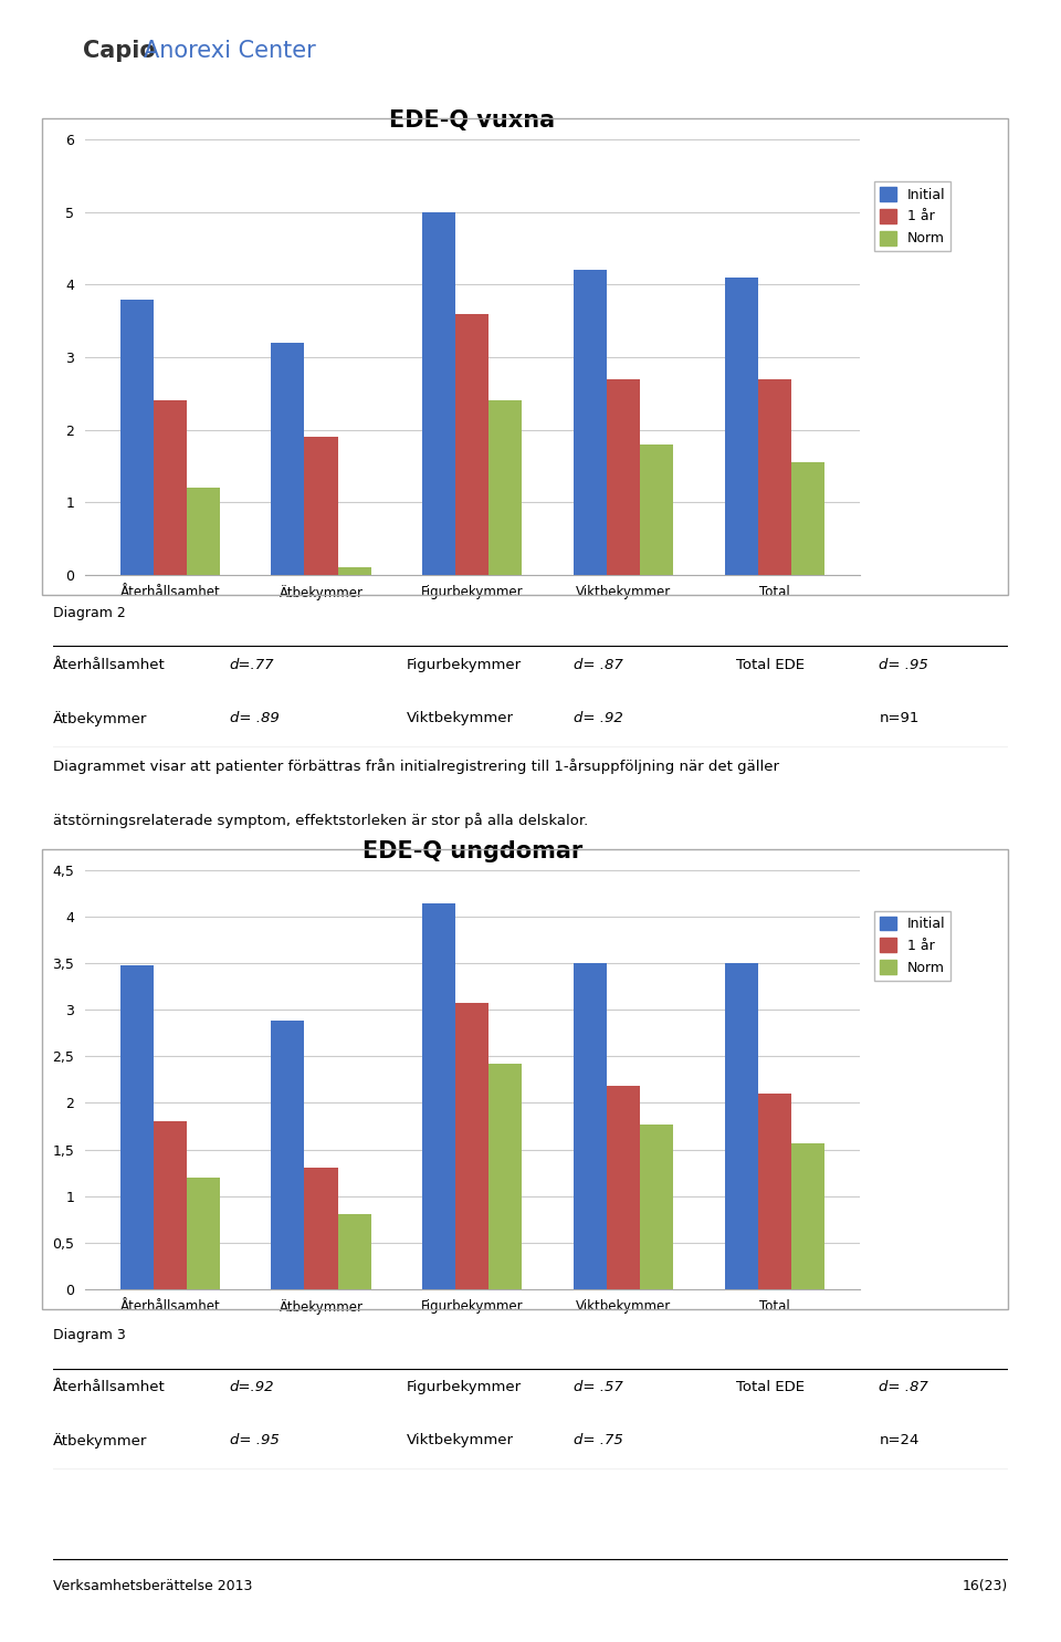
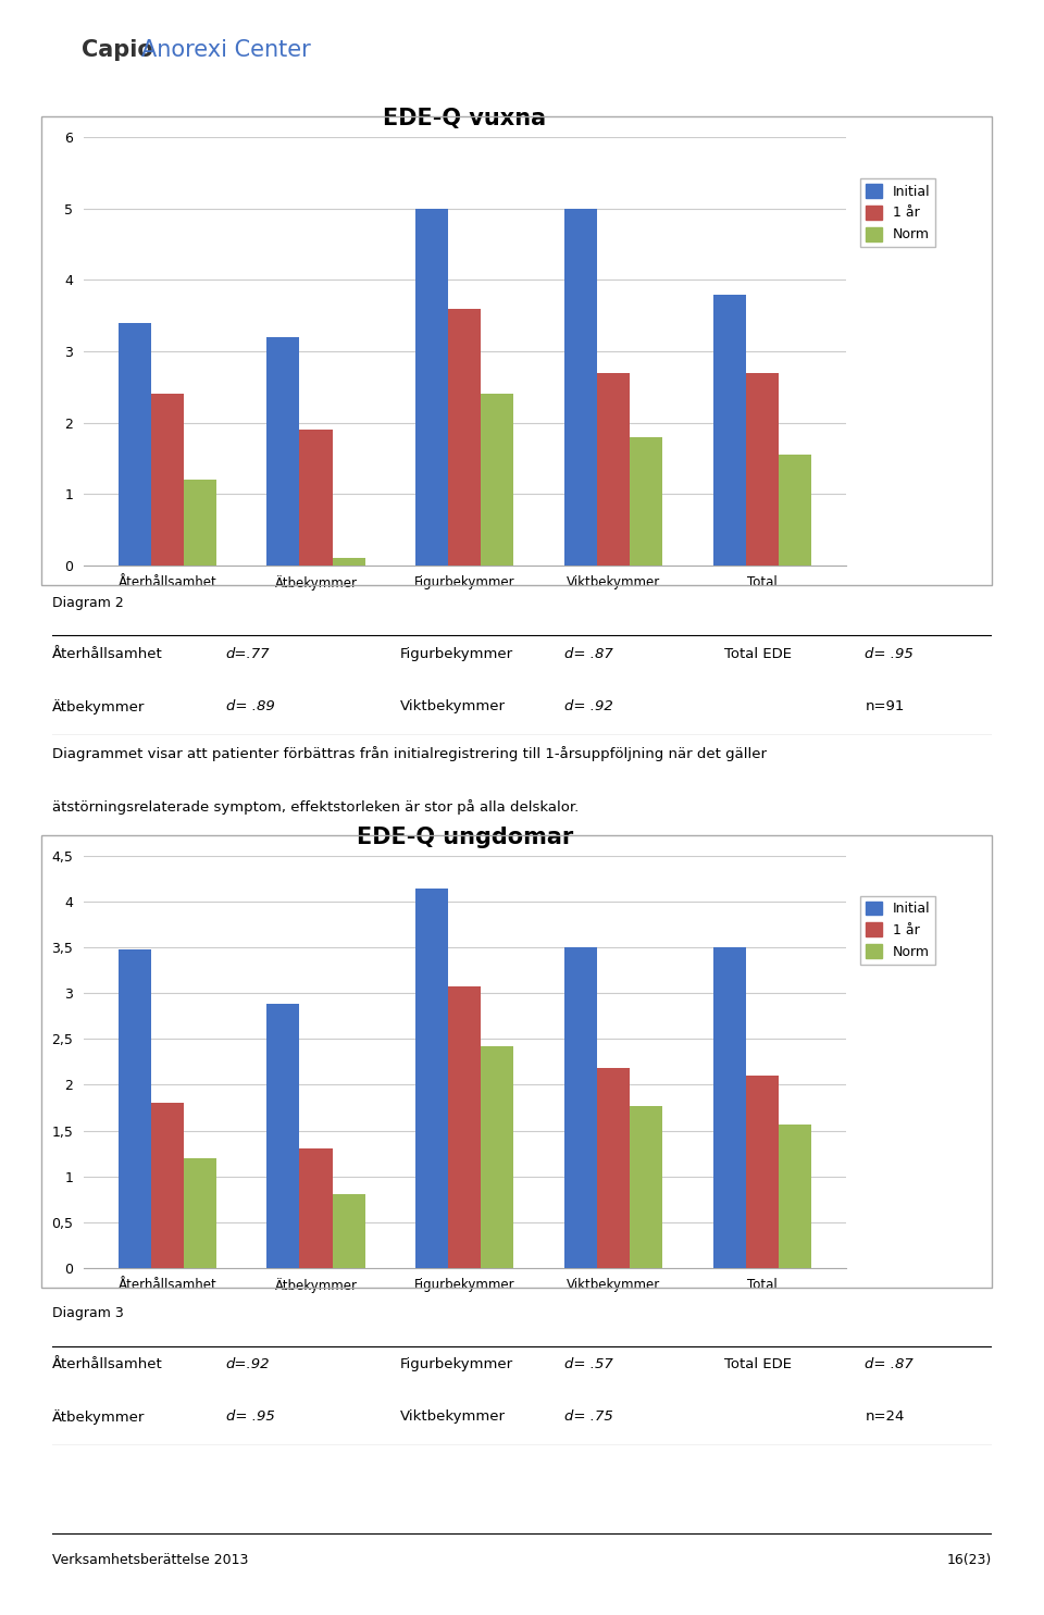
EDE-Q vuxna/Initial/Återhållsamhet: 3.8 -> 3.4
EDE-Q vuxna/Initial/Viktbekymmer: 4.2 -> 5.0
EDE-Q vuxna/Initial/Total: 4.1 -> 3.8
